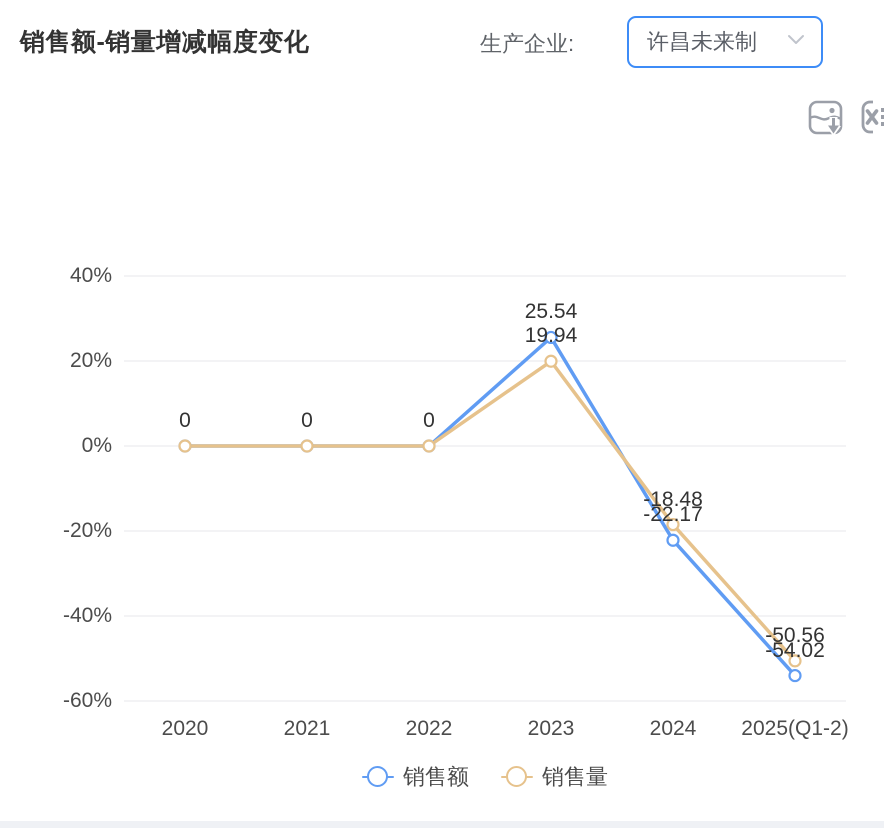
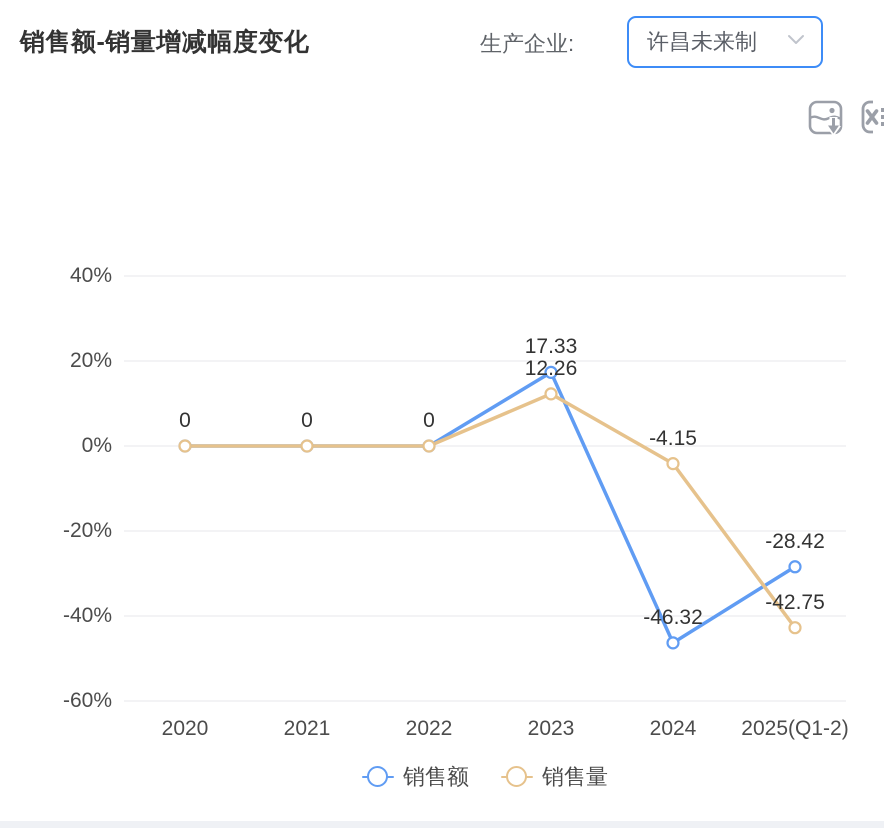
销售额/2023: 25.54 -> 17.33
销售量/2023: 19.94 -> 12.26
销售额/2024: -22.17 -> -46.32
销售量/2024: -18.48 -> -4.15
销售额/2025(Q1-2): -54.02 -> -28.42
销售量/2025(Q1-2): -50.56 -> -42.75
